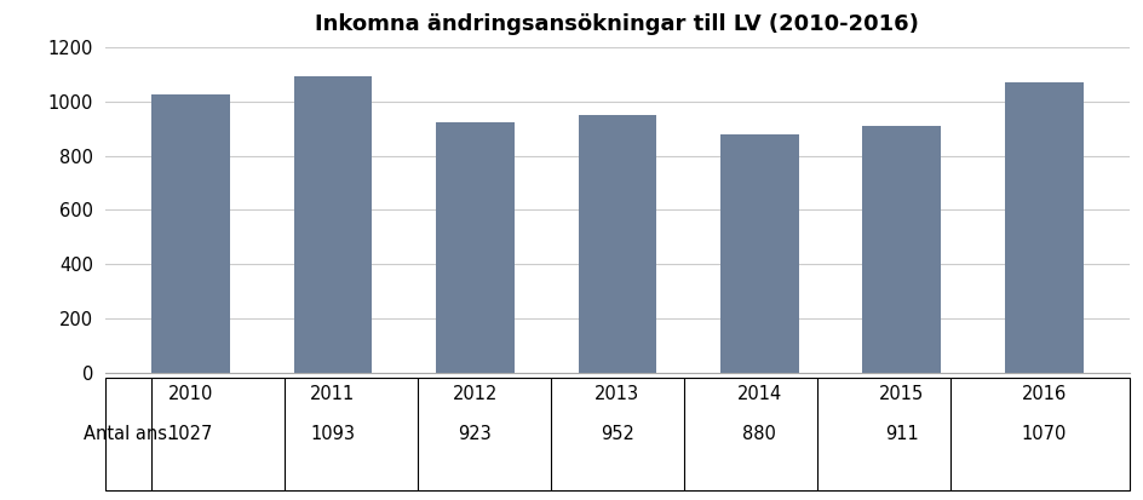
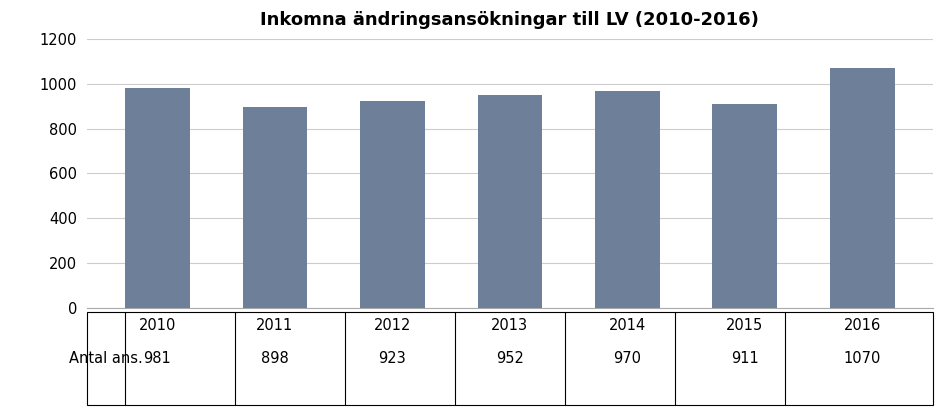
2010: 1027 -> 981
2011: 1093 -> 898
2014: 880 -> 970
